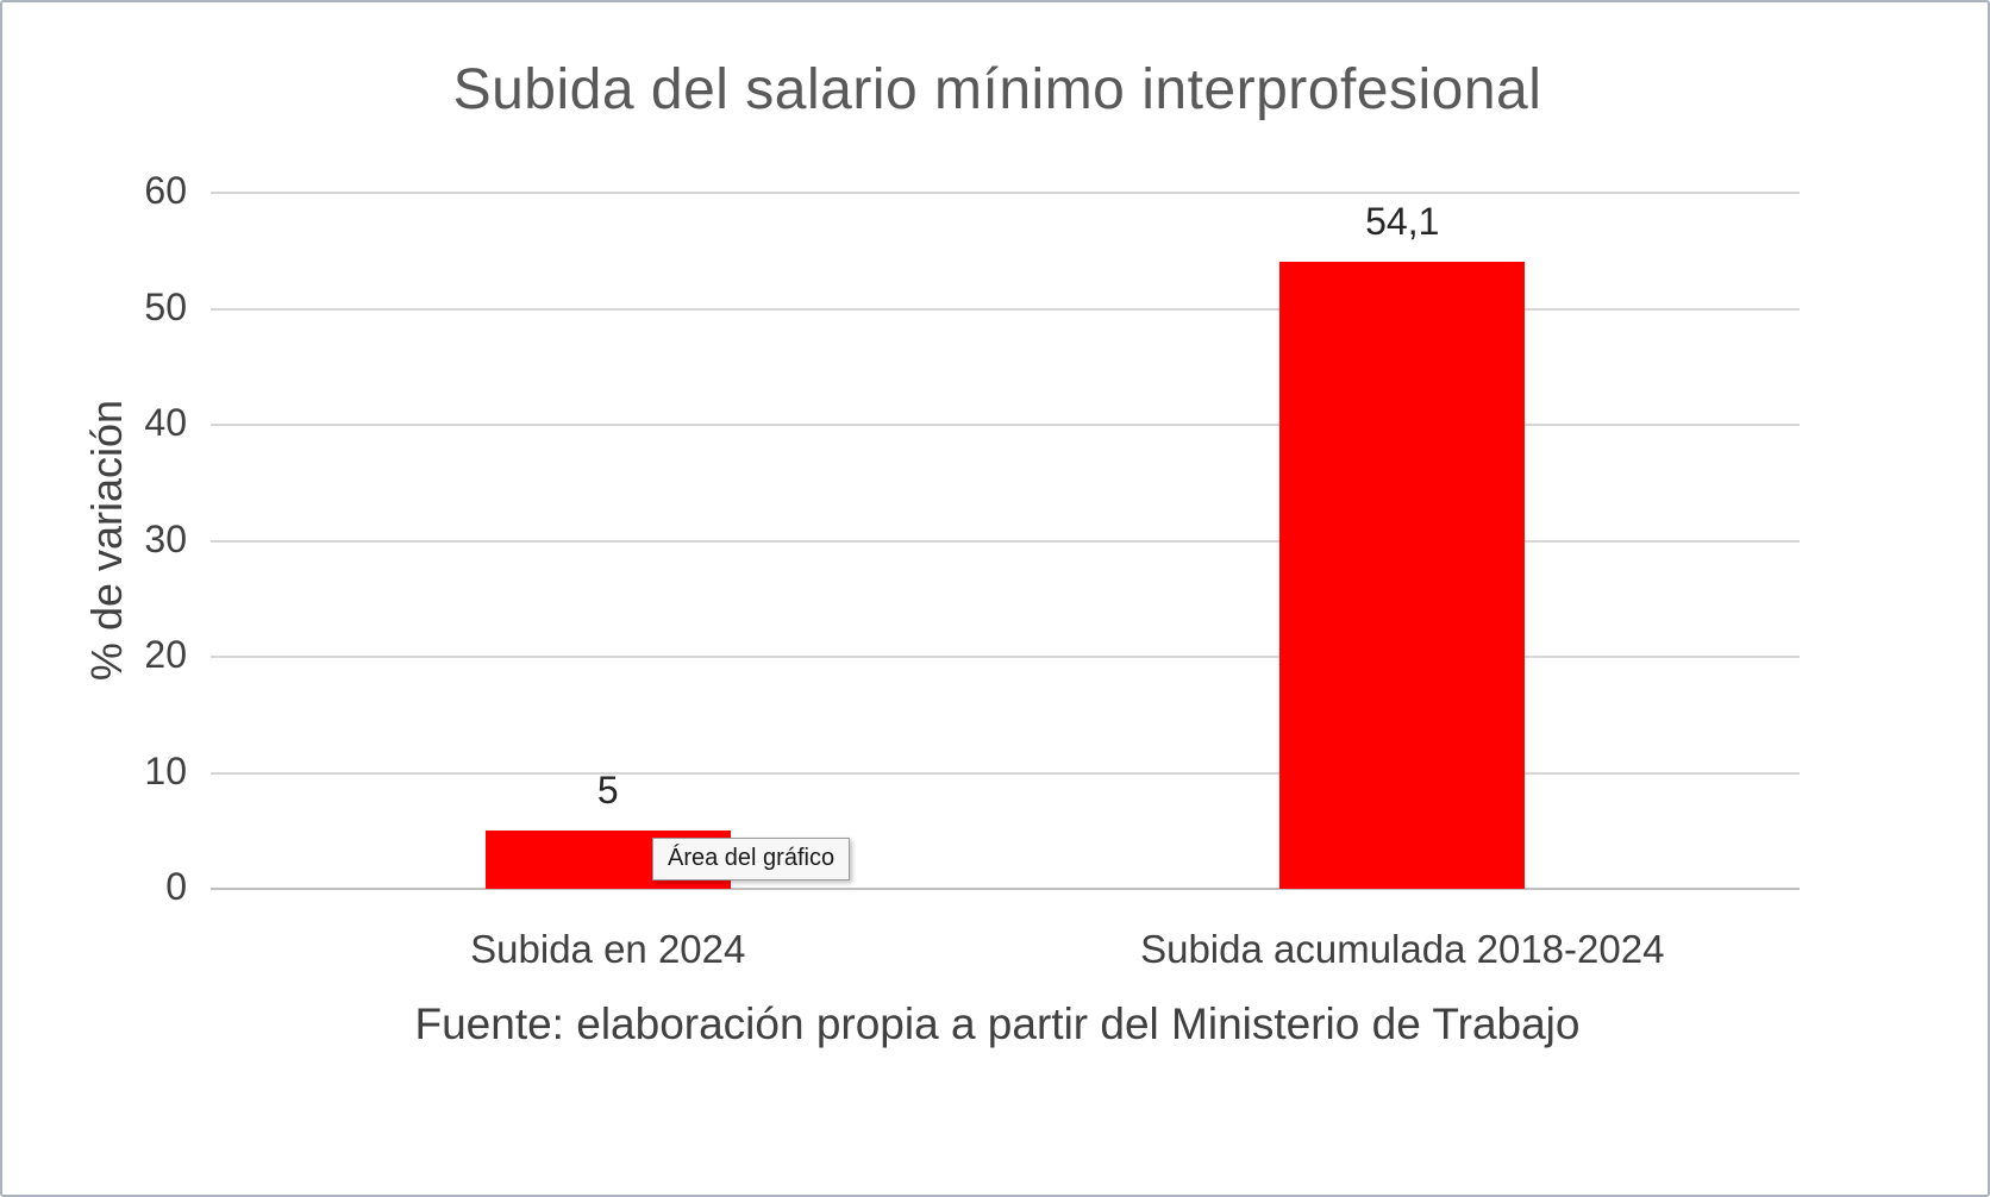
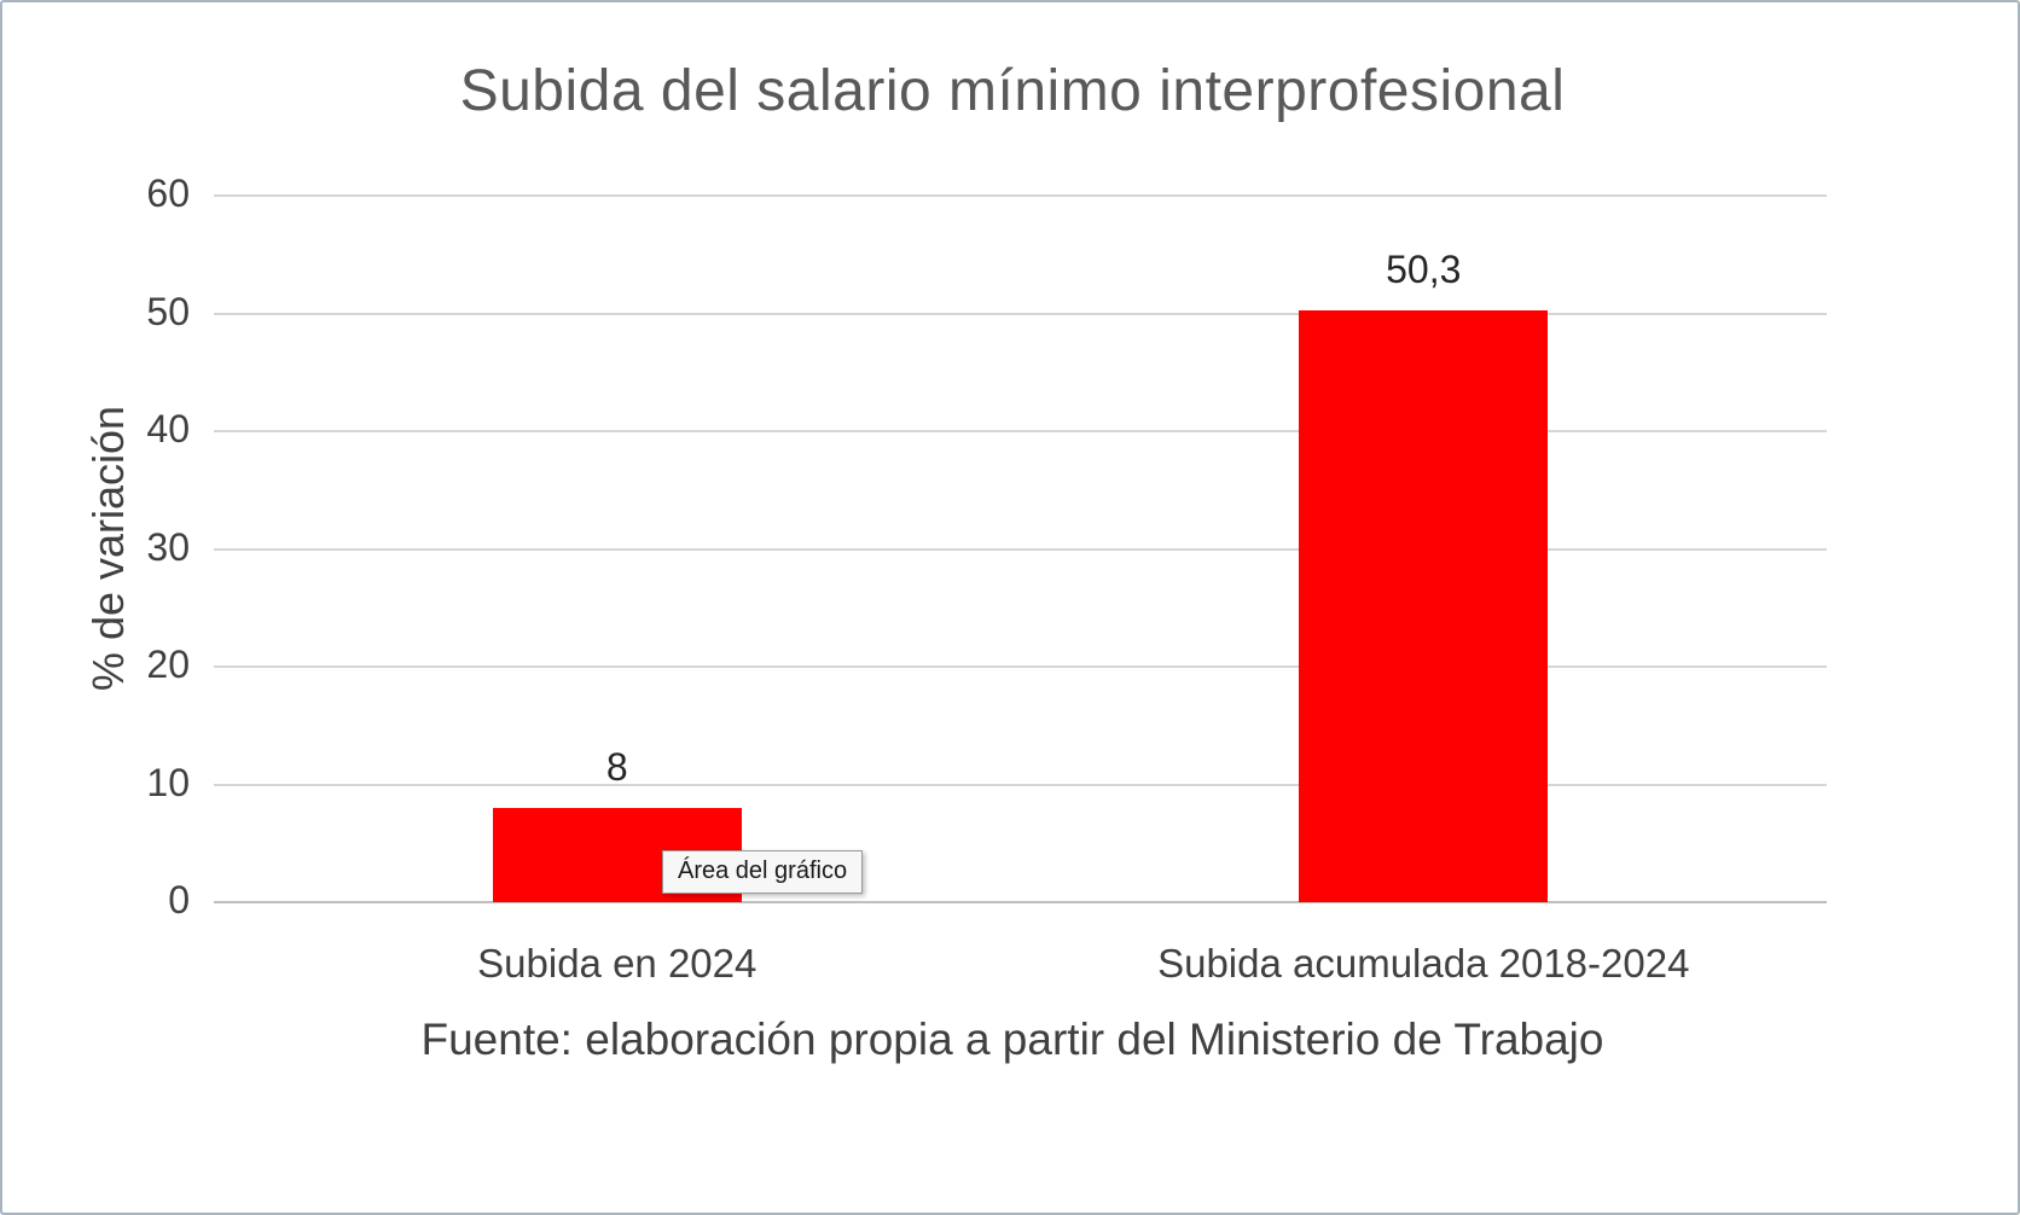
Subida en 2024: 5 -> 8
Subida acumulada 2018-2024: 54,1 -> 50,3
